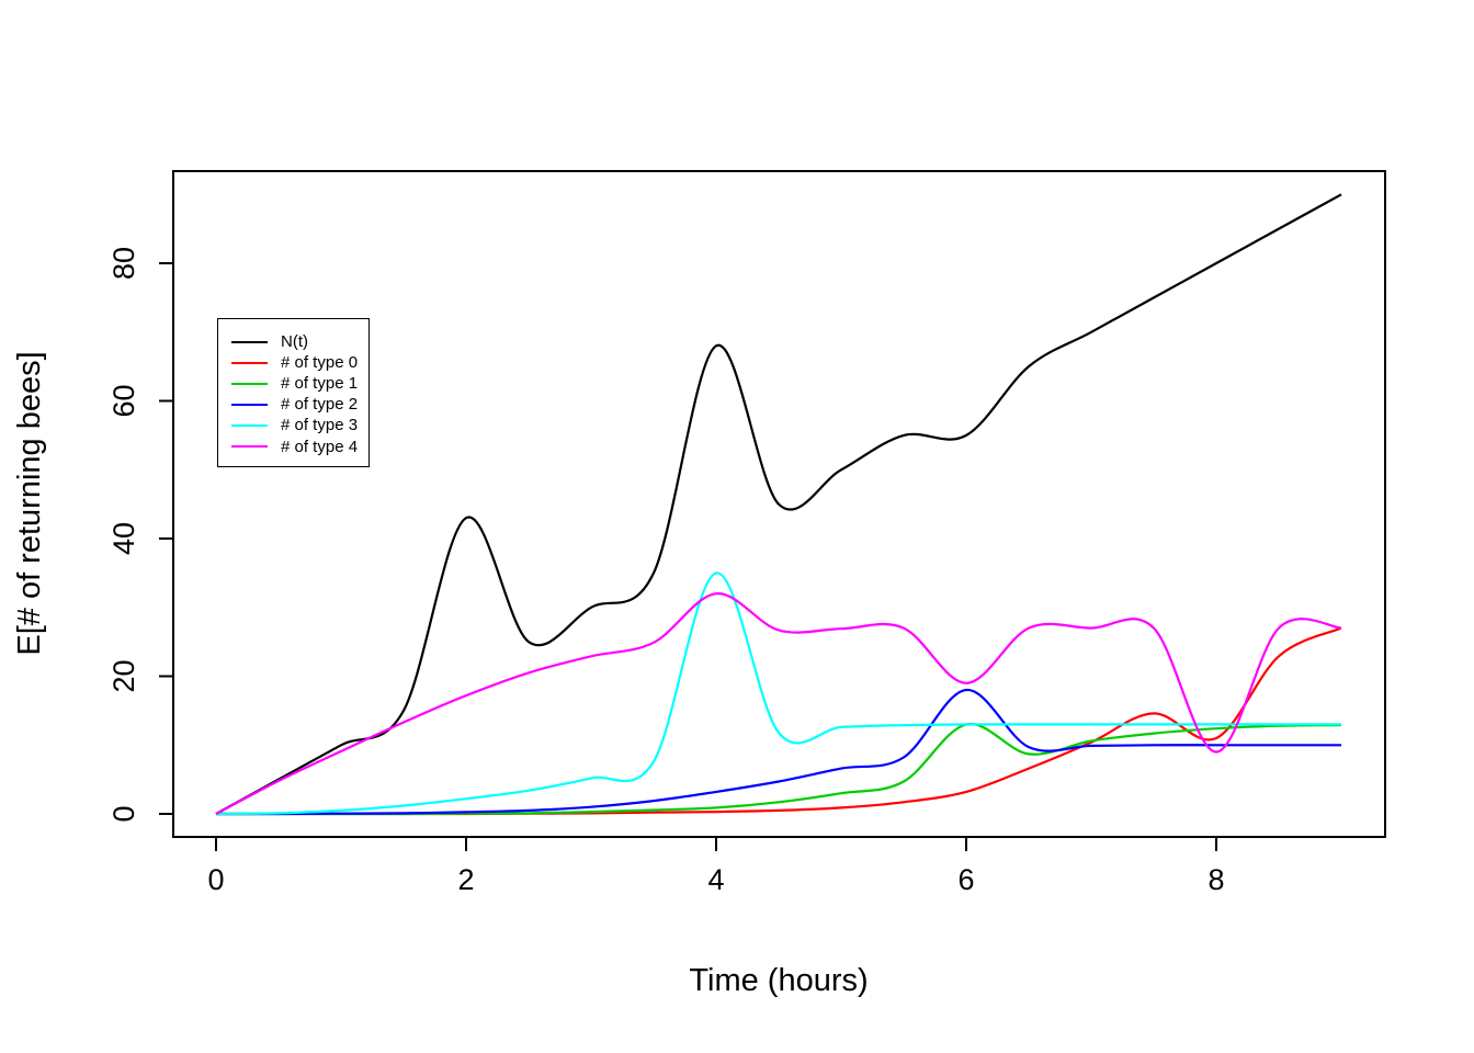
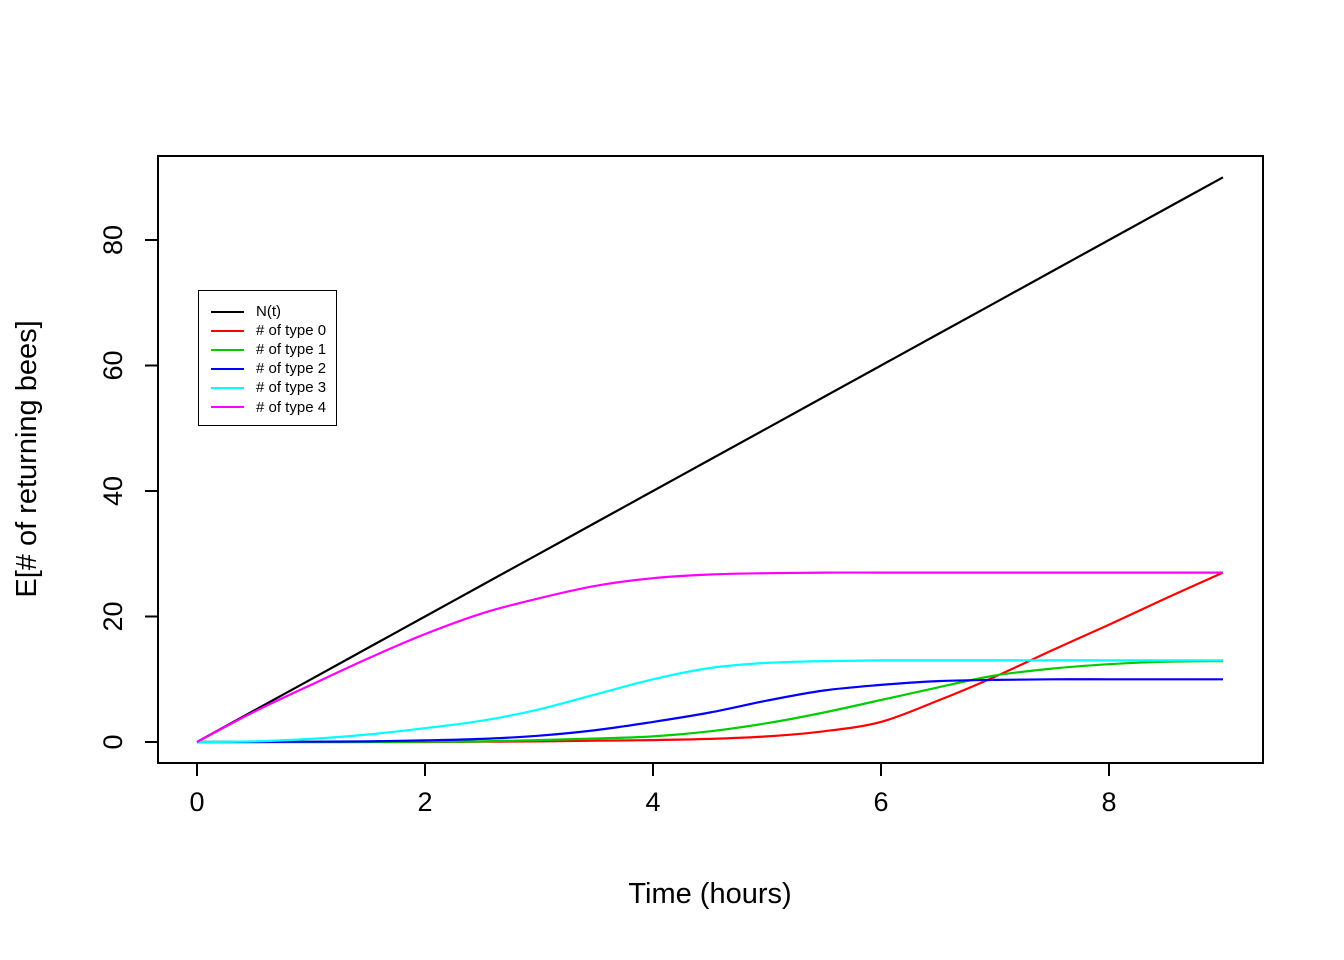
N(t)/2: 43 -> 20
N(t)/4: 68 -> 40
# of type 3/4: 35 -> 10
# of type 4/4: 32 -> 26
N(t)/6: 55 -> 60
# of type 1/6: 13 -> 7
# of type 2/6: 18 -> 9
# of type 4/6: 19 -> 27
# of type 0/8: 11 -> 19
# of type 4/8: 9 -> 27
